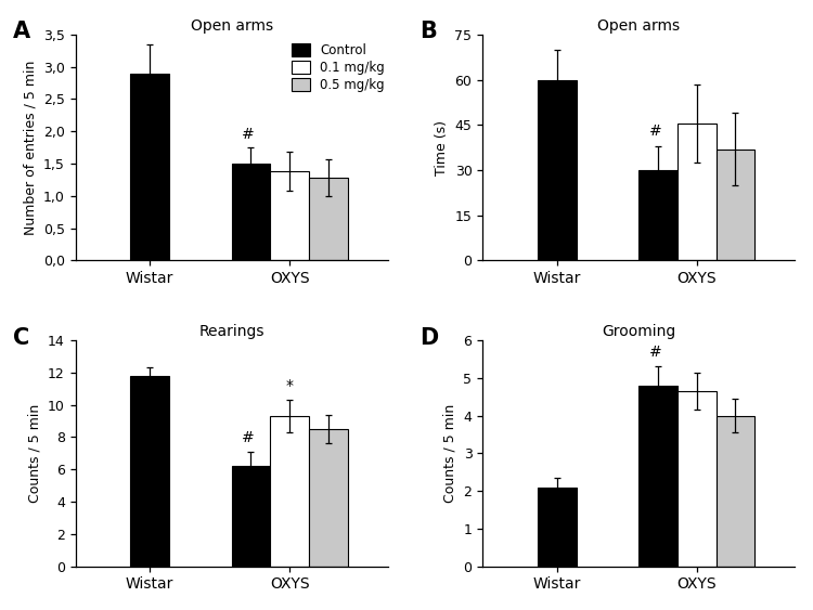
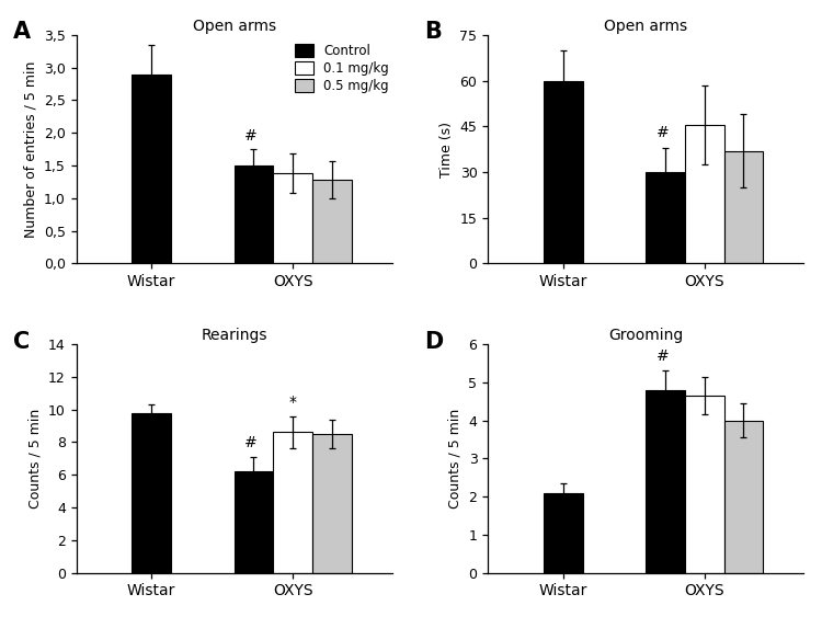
Rearings/Wistar: 11.8 -> 9.8
Rearings/OXYS: 9.3 -> 8.6
